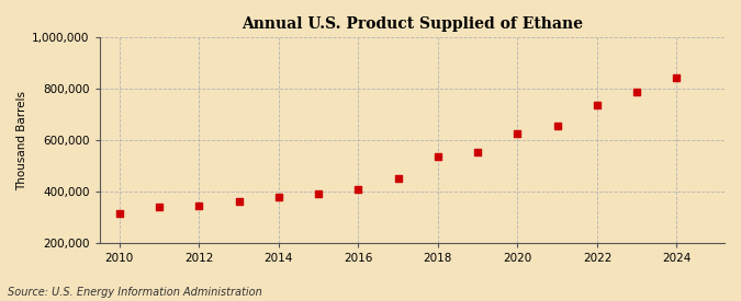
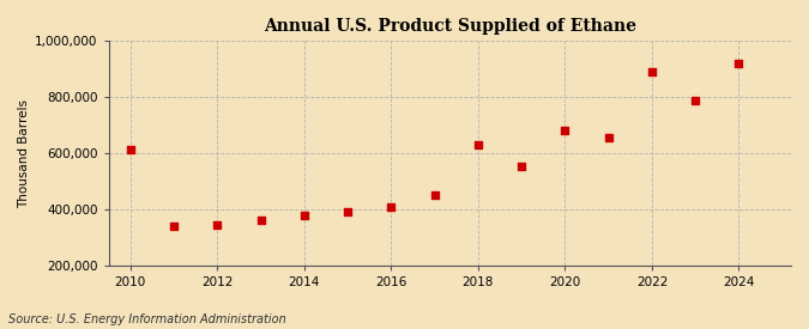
2010: 315,000 -> 615,000
2018: 535,000 -> 630,000
2020: 625,000 -> 680,000
2022: 735,000 -> 890,000
2024: 845,000 -> 920,000
